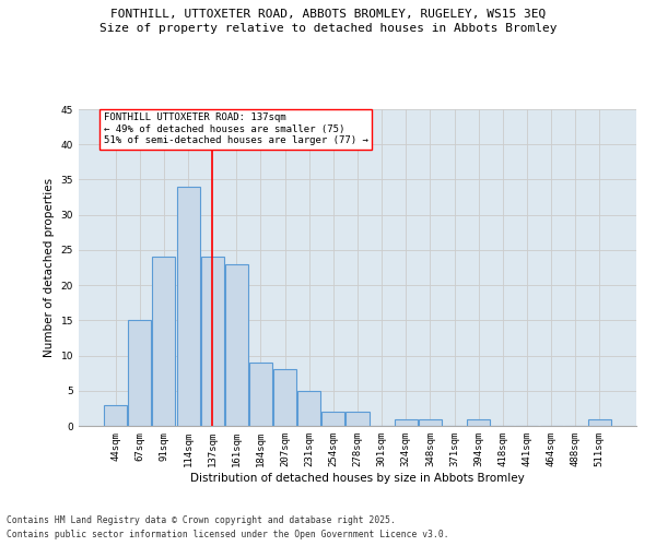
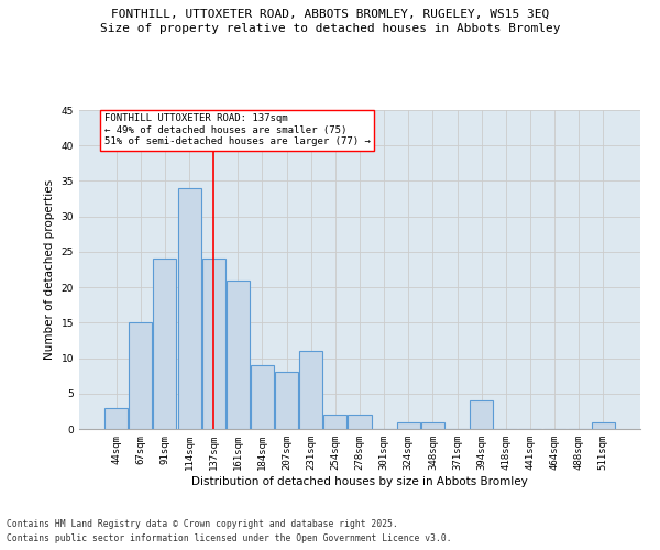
161sqm: 23 -> 21
231sqm: 5 -> 11
394sqm: 1 -> 4
